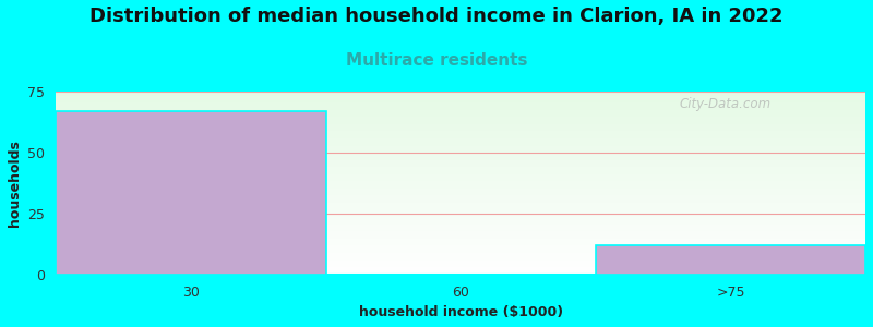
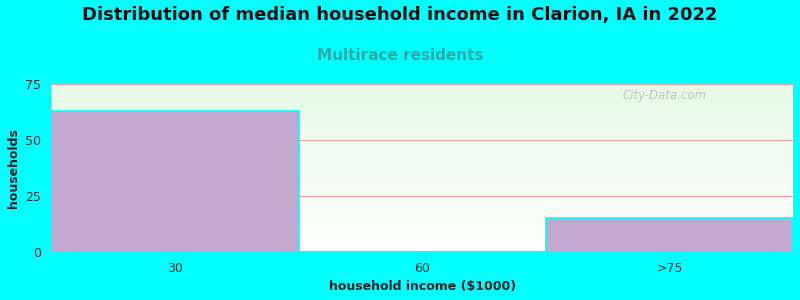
30: 67 -> 63
>75: 12 -> 15
